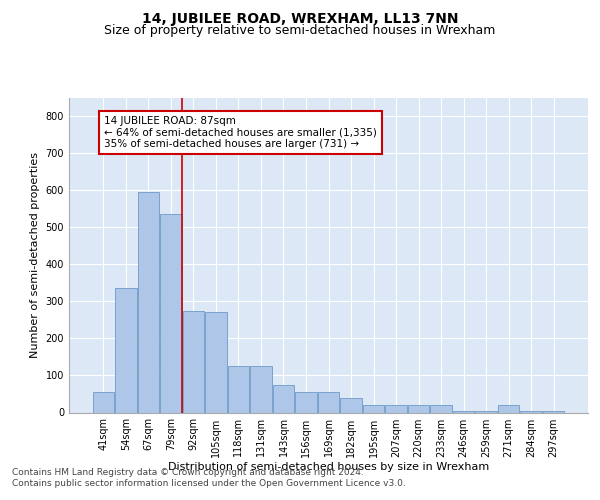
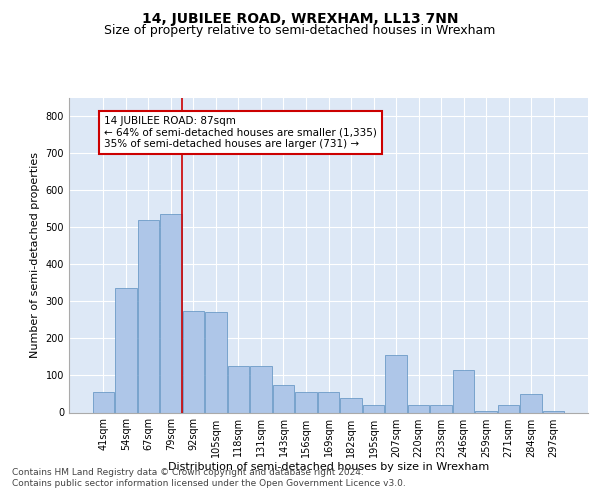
67sqm: 595 -> 520
207sqm: 20 -> 155
246sqm: 5 -> 115
284sqm: 5 -> 50
